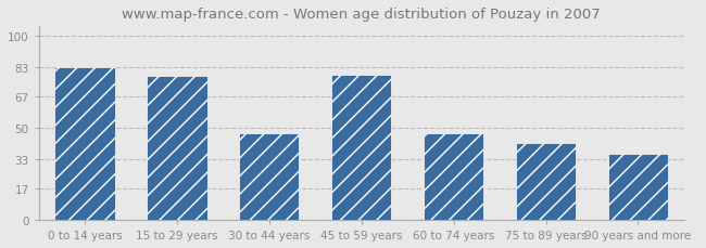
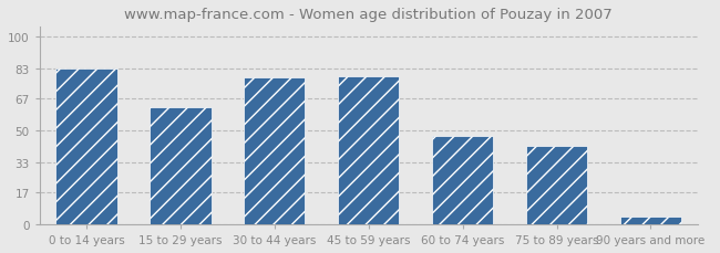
15 to 29 years: 78 -> 62
30 to 44 years: 47 -> 78
90 years and more: 36 -> 4
